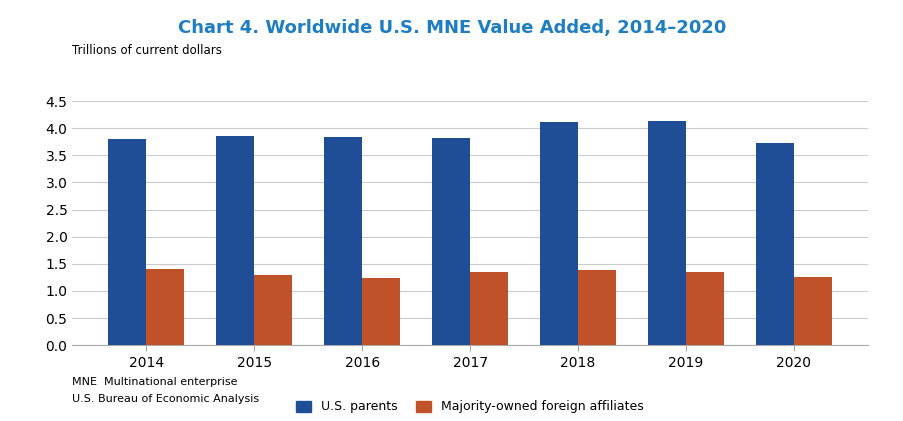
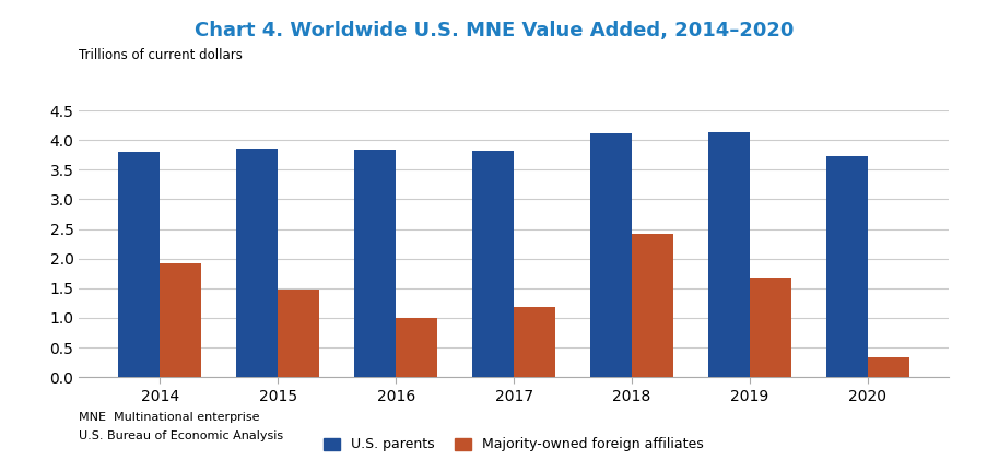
Majority-owned foreign affiliates/2014: 1.41 -> 1.92
Majority-owned foreign affiliates/2015: 1.29 -> 1.48
Majority-owned foreign affiliates/2016: 1.23 -> 1.00
Majority-owned foreign affiliates/2017: 1.35 -> 1.18
Majority-owned foreign affiliates/2018: 1.38 -> 2.42
Majority-owned foreign affiliates/2019: 1.35 -> 1.68
Majority-owned foreign affiliates/2020: 1.26 -> 0.34
